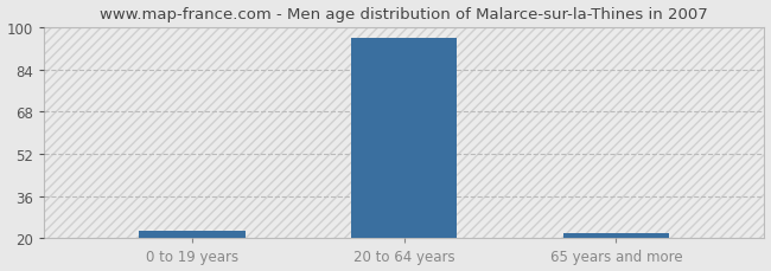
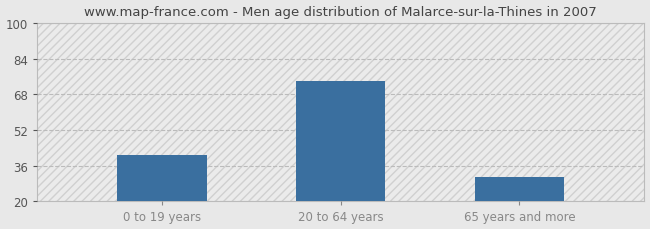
0 to 19 years: 23 -> 41
20 to 64 years: 96 -> 74
65 years and more: 22 -> 31
